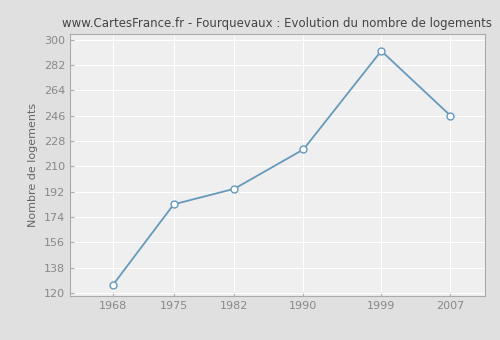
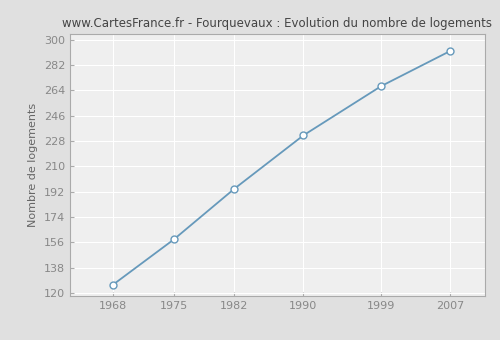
1975: 183 -> 158
1990: 222 -> 232
1999: 292 -> 267
2007: 246 -> 292
